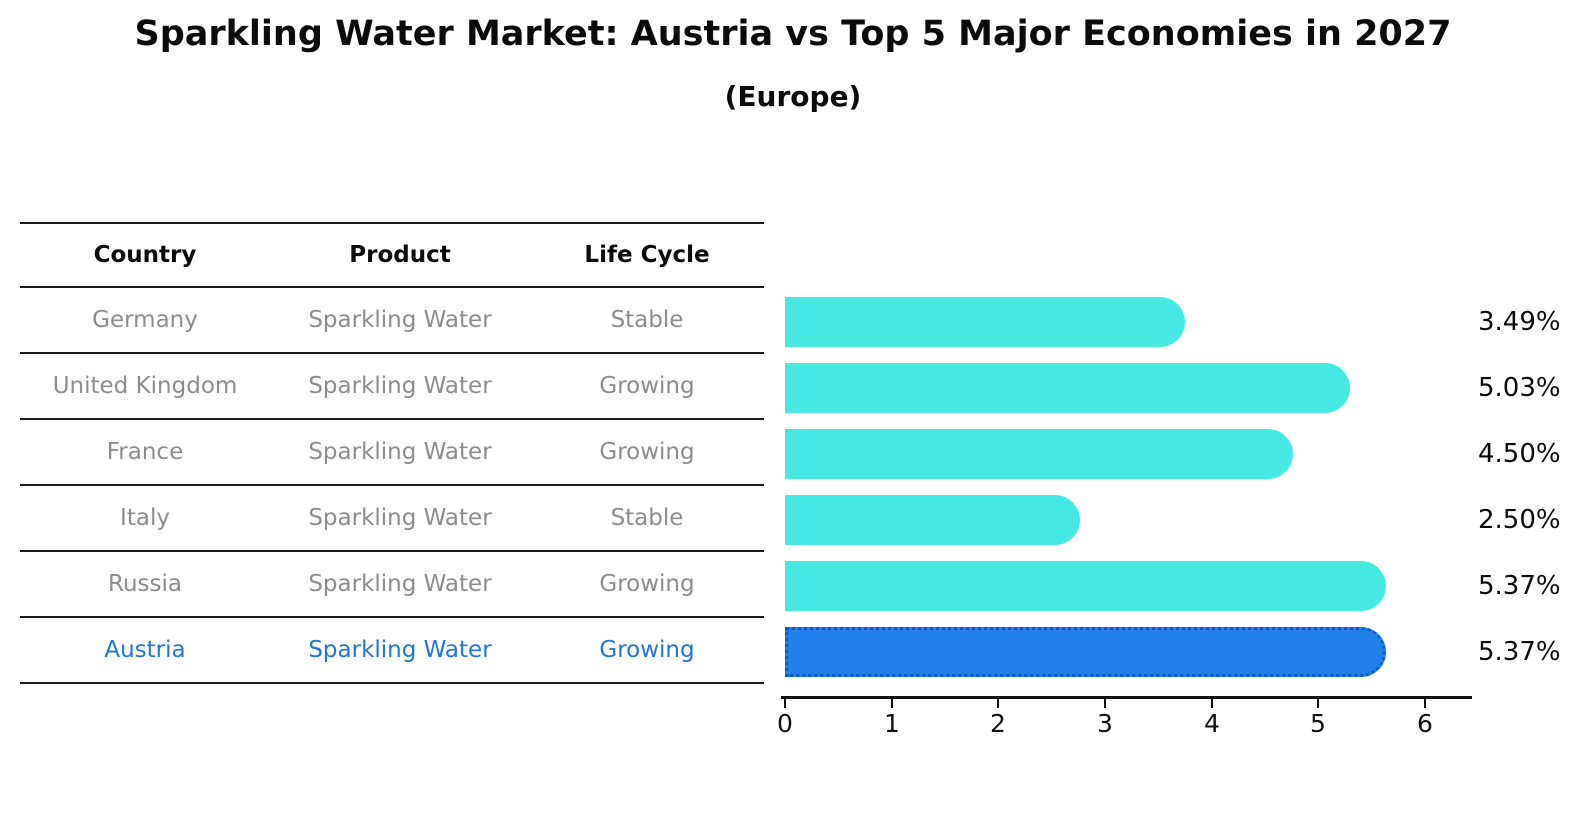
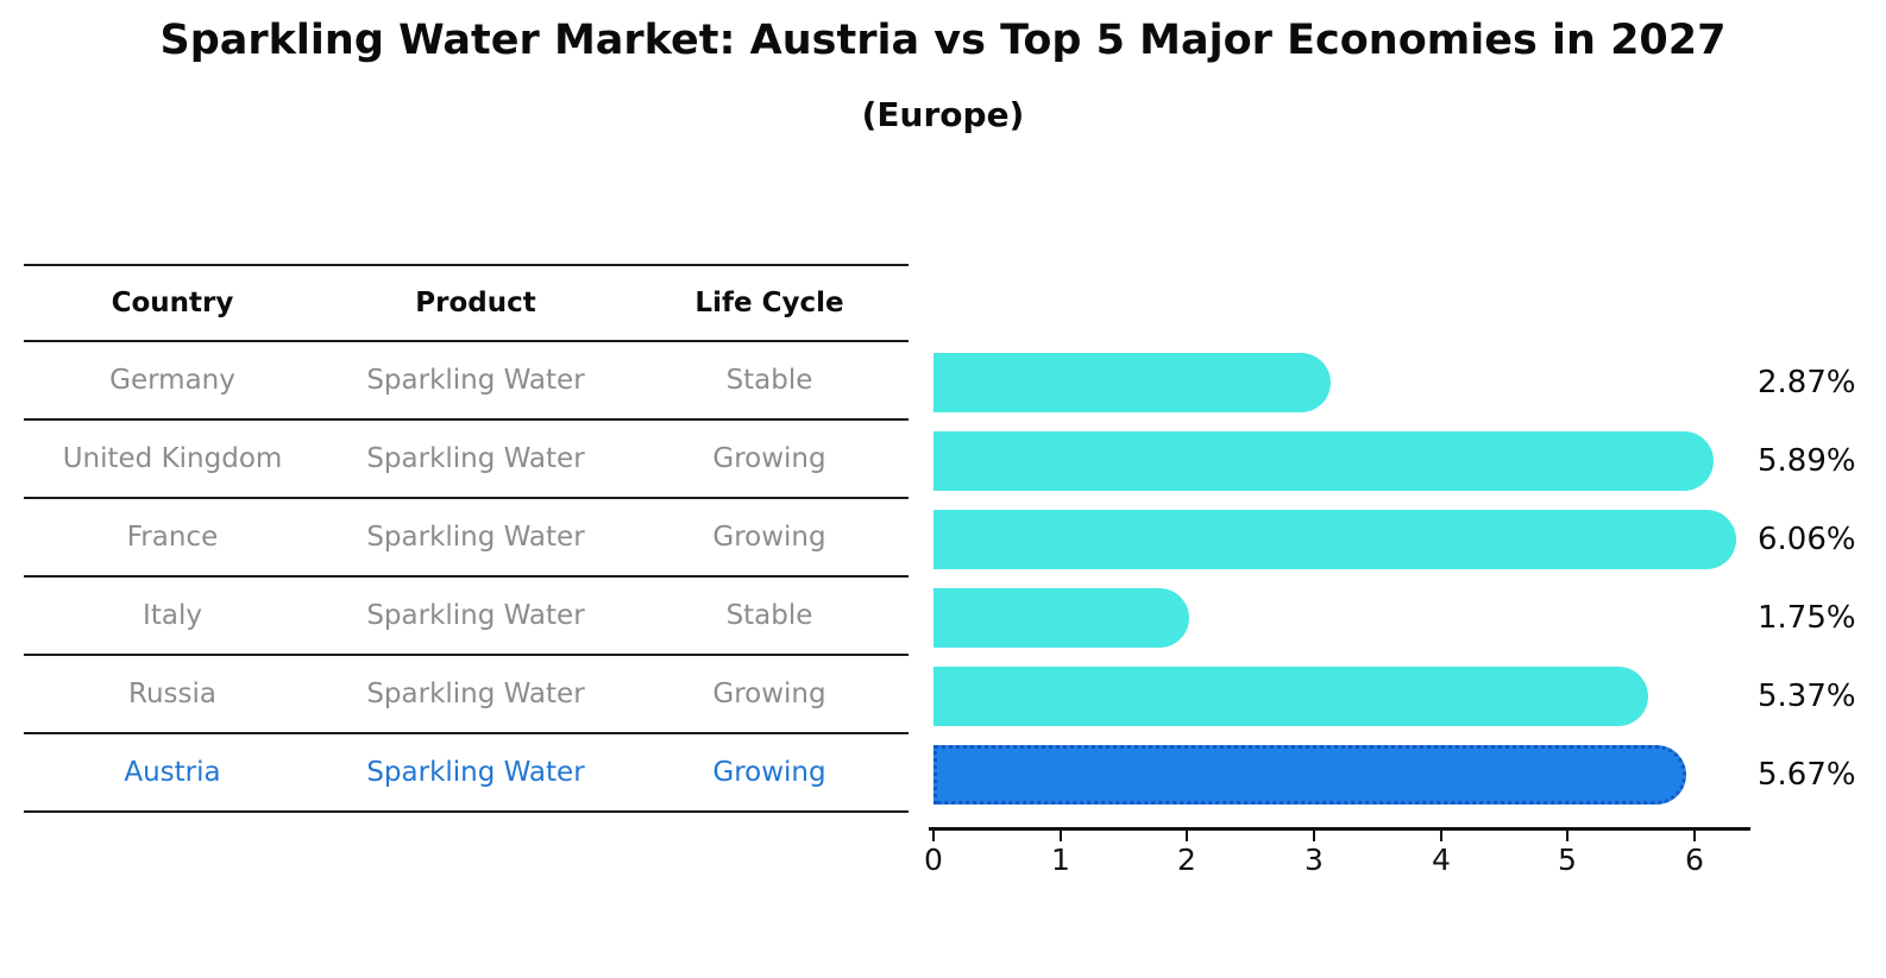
Germany: 3.49% -> 2.87%
United Kingdom: 5.03% -> 5.89%
France: 4.50% -> 6.06%
Italy: 2.50% -> 1.75%
Austria: 5.37% -> 5.67%
